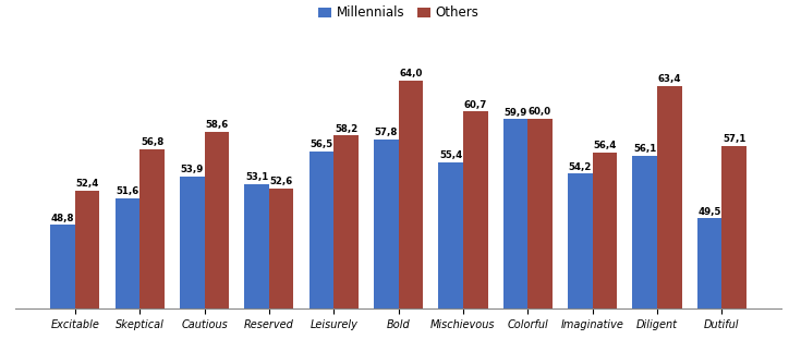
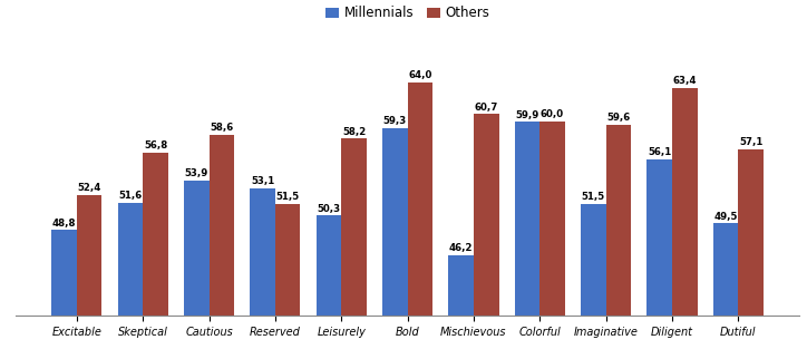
Others/Reserved: 52,6 -> 51,5
Millennials/Leisurely: 56,5 -> 50,3
Millennials/Bold: 57,8 -> 59,3
Millennials/Mischievous: 55,4 -> 46,2
Millennials/Imaginative: 54,2 -> 51,5
Others/Imaginative: 56,4 -> 59,6
